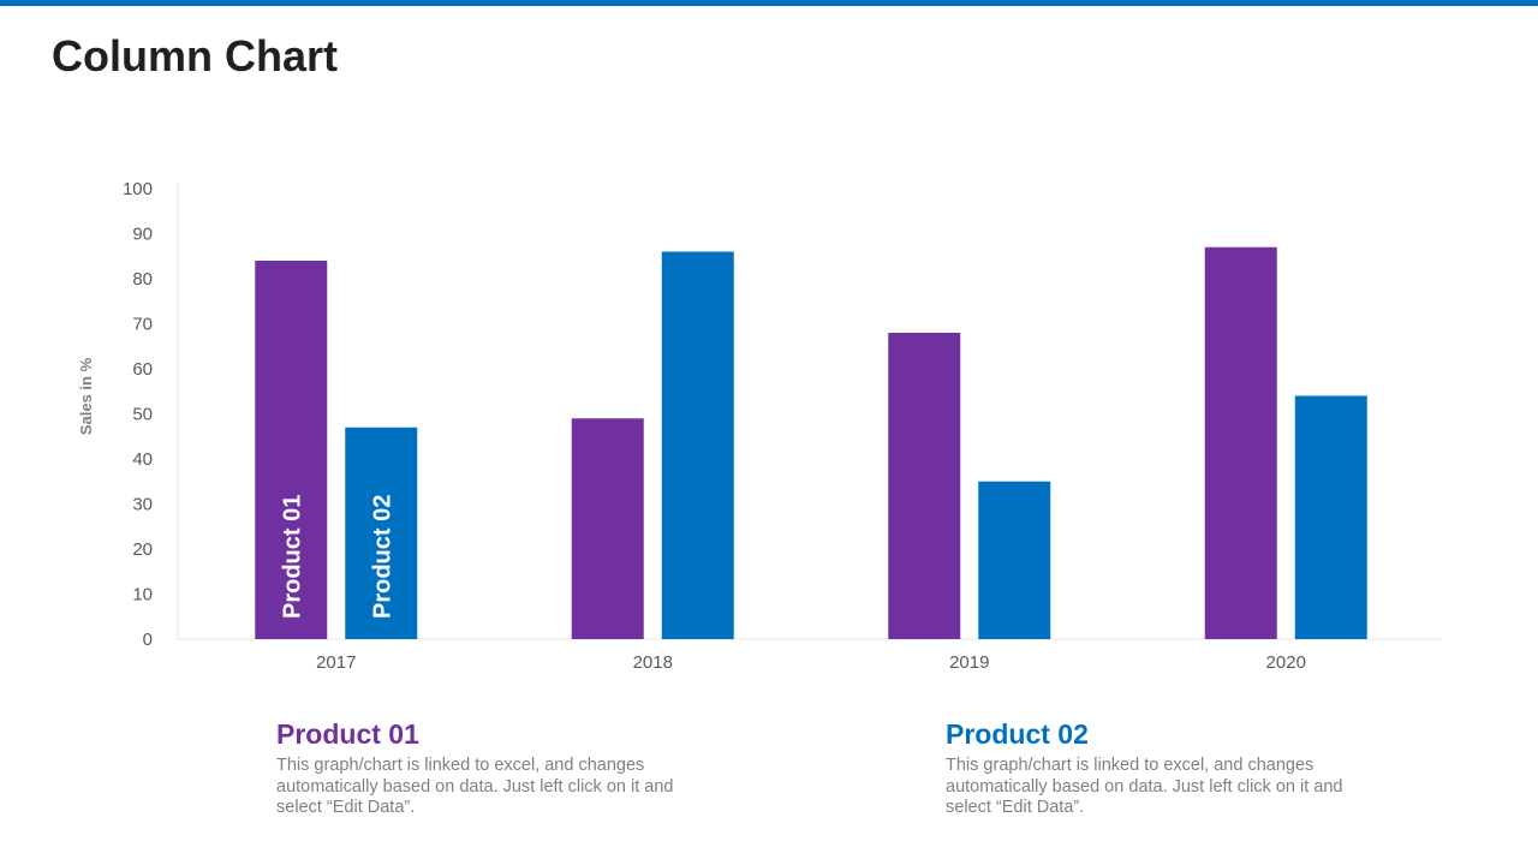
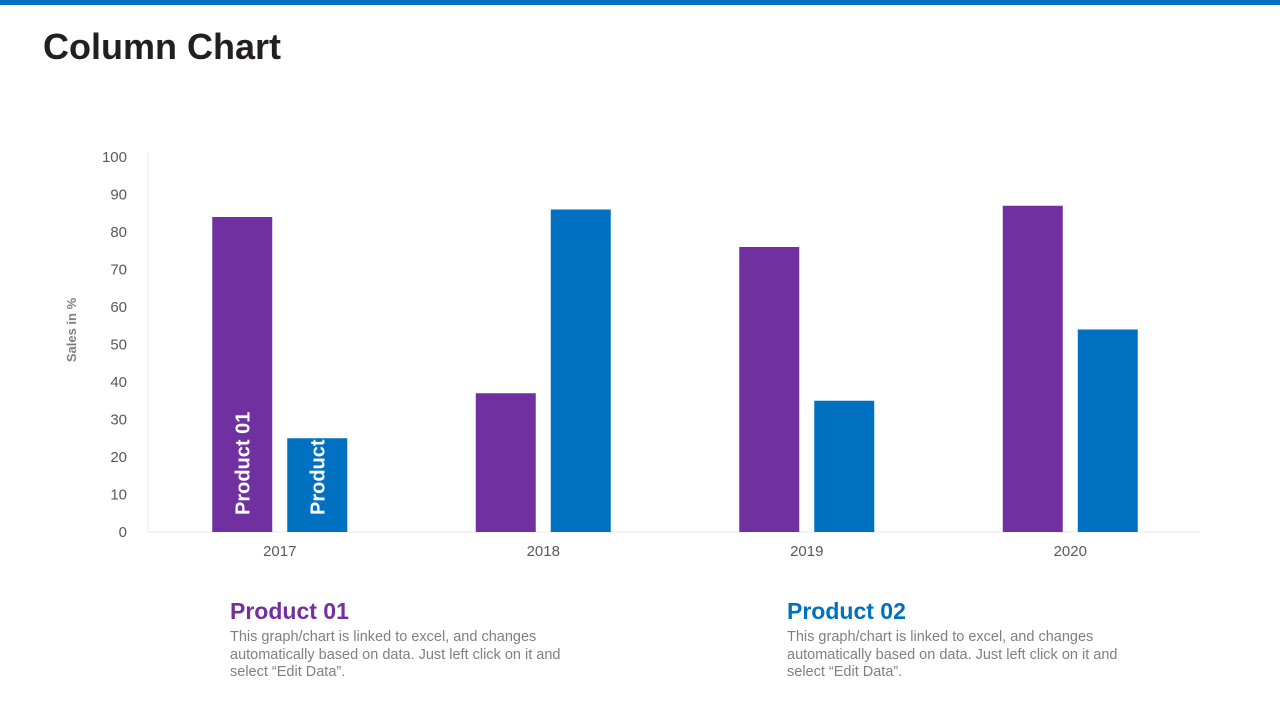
Product 02/2017: 47 -> 25
Product 01/2018: 49 -> 37
Product 01/2019: 68 -> 76
